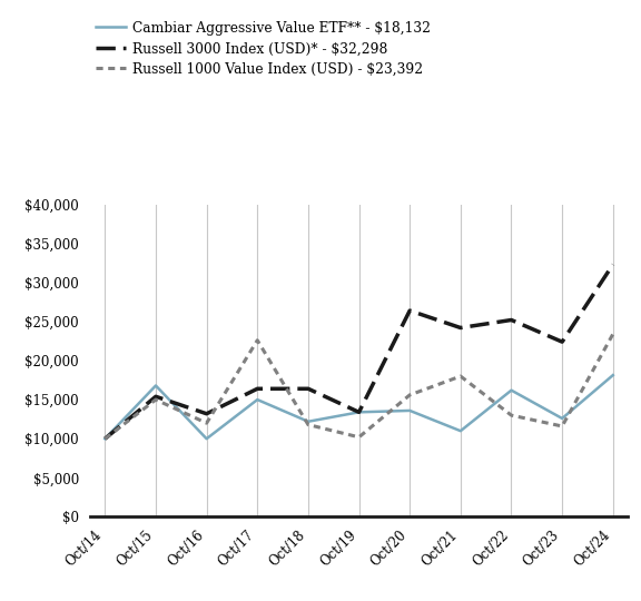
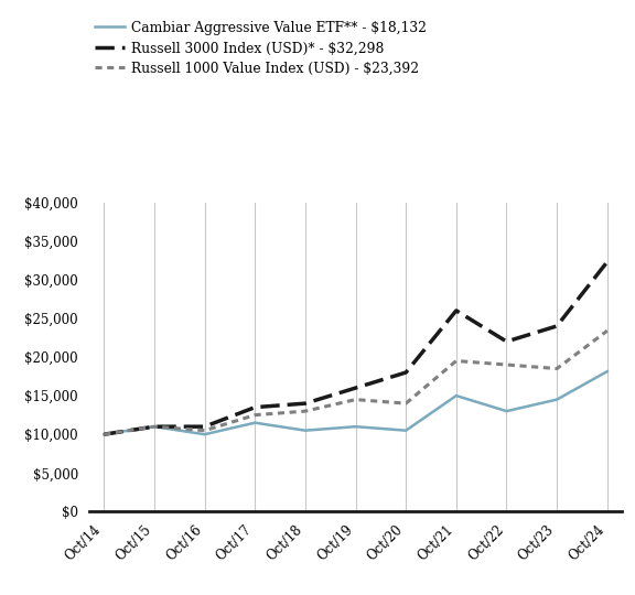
Cambiar Aggressive Value ETF** - $18,132/Oct/15: $16,800 -> $11,000
Russell 3000 Index (USD)* - $32,298/Oct/15: $15,400 -> $11,000
Russell 1000 Value Index (USD) - $23,392/Oct/15: $15,000 -> $11,000
Russell 3000 Index (USD)* - $32,298/Oct/16: $13,200 -> $11,000
Russell 1000 Value Index (USD) - $23,392/Oct/16: $12,000 -> $10,500
Cambiar Aggressive Value ETF** - $18,132/Oct/17: $15,000 -> $11,500
Russell 3000 Index (USD)* - $32,298/Oct/17: $16,400 -> $13,500
Russell 1000 Value Index (USD) - $23,392/Oct/17: $22,600 -> $12,500
Cambiar Aggressive Value ETF** - $18,132/Oct/18: $12,200 -> $10,500
Russell 3000 Index (USD)* - $32,298/Oct/18: $16,400 -> $14,000
Russell 1000 Value Index (USD) - $23,392/Oct/18: $11,800 -> $13,000
Cambiar Aggressive Value ETF** - $18,132/Oct/19: $13,400 -> $11,000
Russell 3000 Index (USD)* - $32,298/Oct/19: $13,400 -> $16,000
Russell 1000 Value Index (USD) - $23,392/Oct/19: $10,200 -> $14,500
Cambiar Aggressive Value ETF** - $18,132/Oct/20: $13,600 -> $10,500
Russell 3000 Index (USD)* - $32,298/Oct/20: $26,400 -> $18,000
Russell 1000 Value Index (USD) - $23,392/Oct/20: $15,600 -> $14,000
Cambiar Aggressive Value ETF** - $18,132/Oct/21: $11,000 -> $15,000
Russell 3000 Index (USD)* - $32,298/Oct/21: $24,200 -> $26,000
Russell 1000 Value Index (USD) - $23,392/Oct/21: $18,000 -> $19,500
Cambiar Aggressive Value ETF** - $18,132/Oct/22: $16,200 -> $13,000
Russell 3000 Index (USD)* - $32,298/Oct/22: $25,200 -> $22,000
Russell 1000 Value Index (USD) - $23,392/Oct/22: $13,000 -> $19,000
Cambiar Aggressive Value ETF** - $18,132/Oct/23: $12,600 -> $14,500
Russell 3000 Index (USD)* - $32,298/Oct/23: $22,400 -> $24,000
Russell 1000 Value Index (USD) - $23,392/Oct/23: $11,600 -> $18,500
